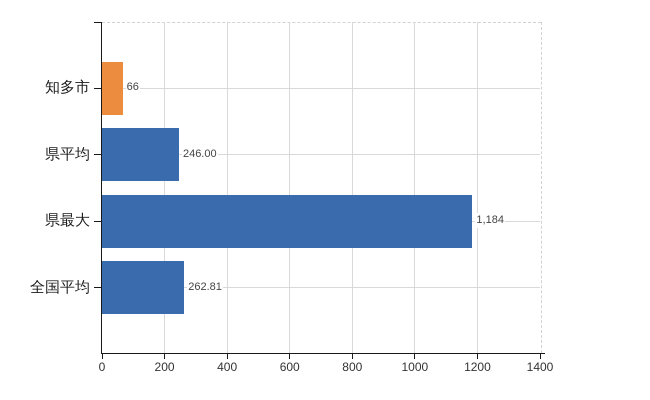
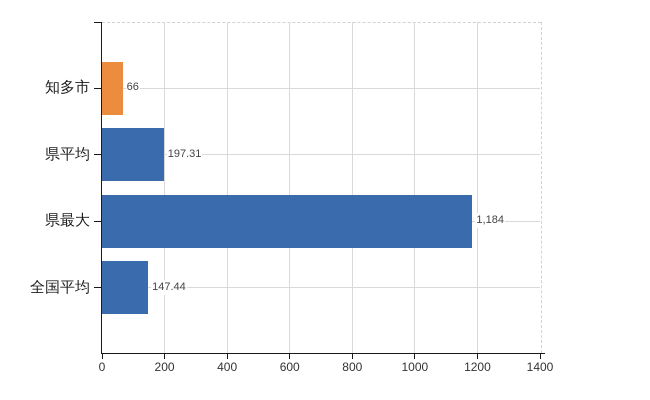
県平均: 246.00 -> 197.31
全国平均: 262.81 -> 147.44
